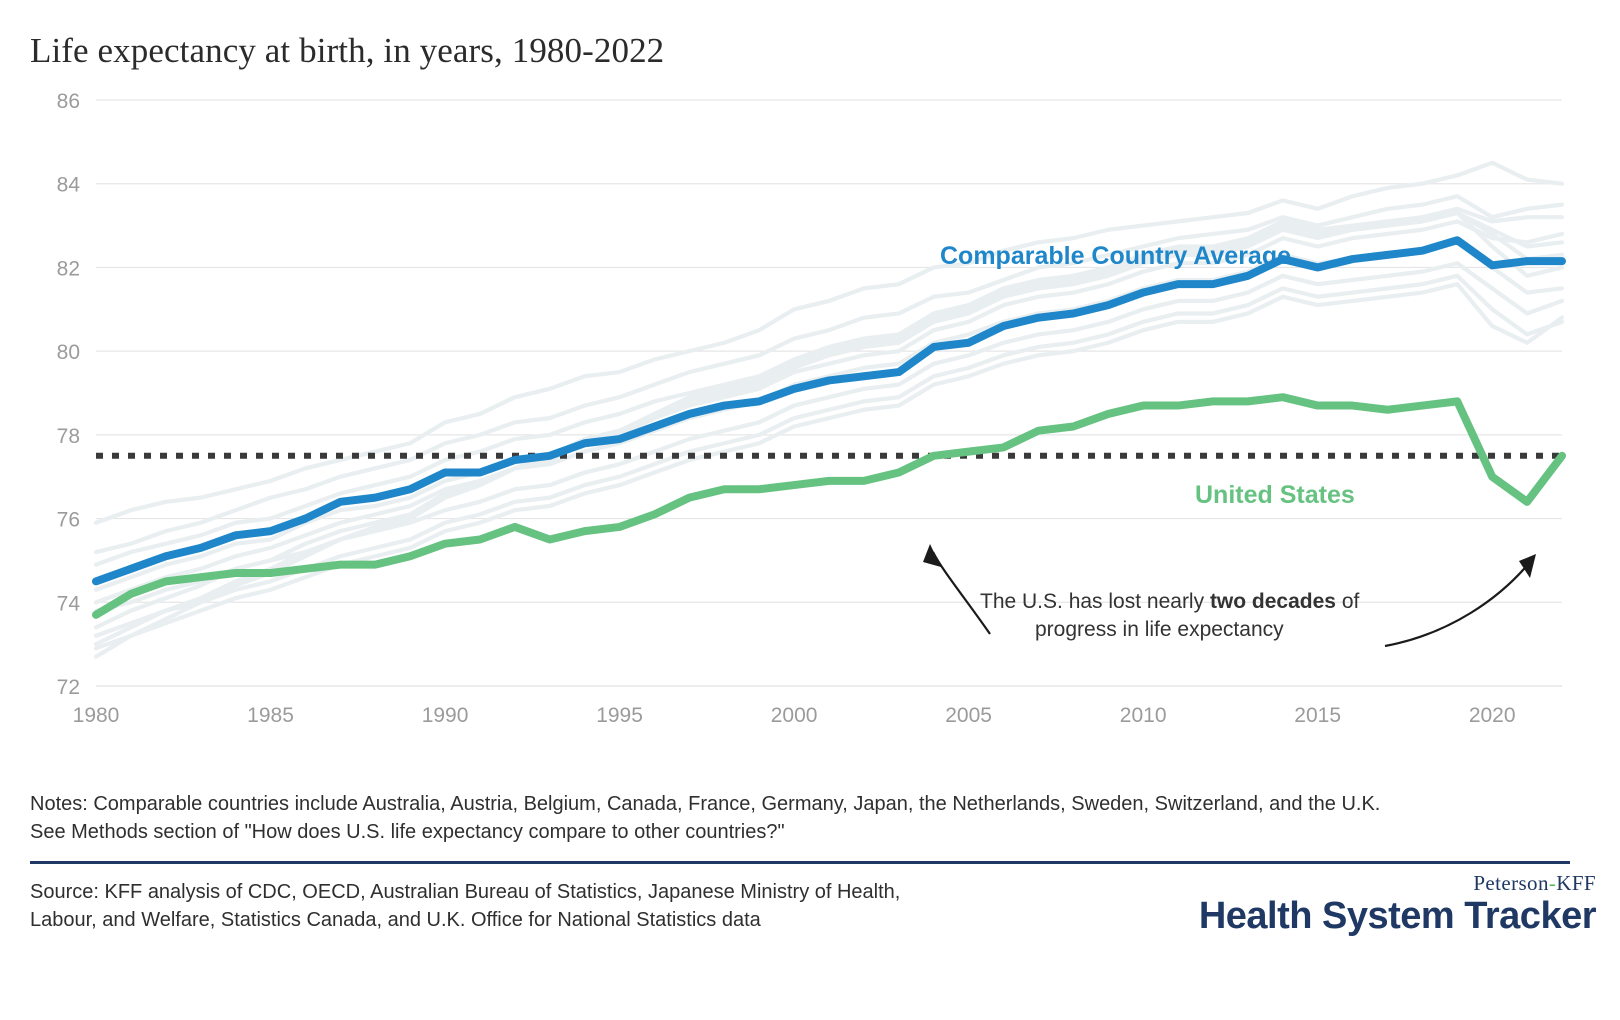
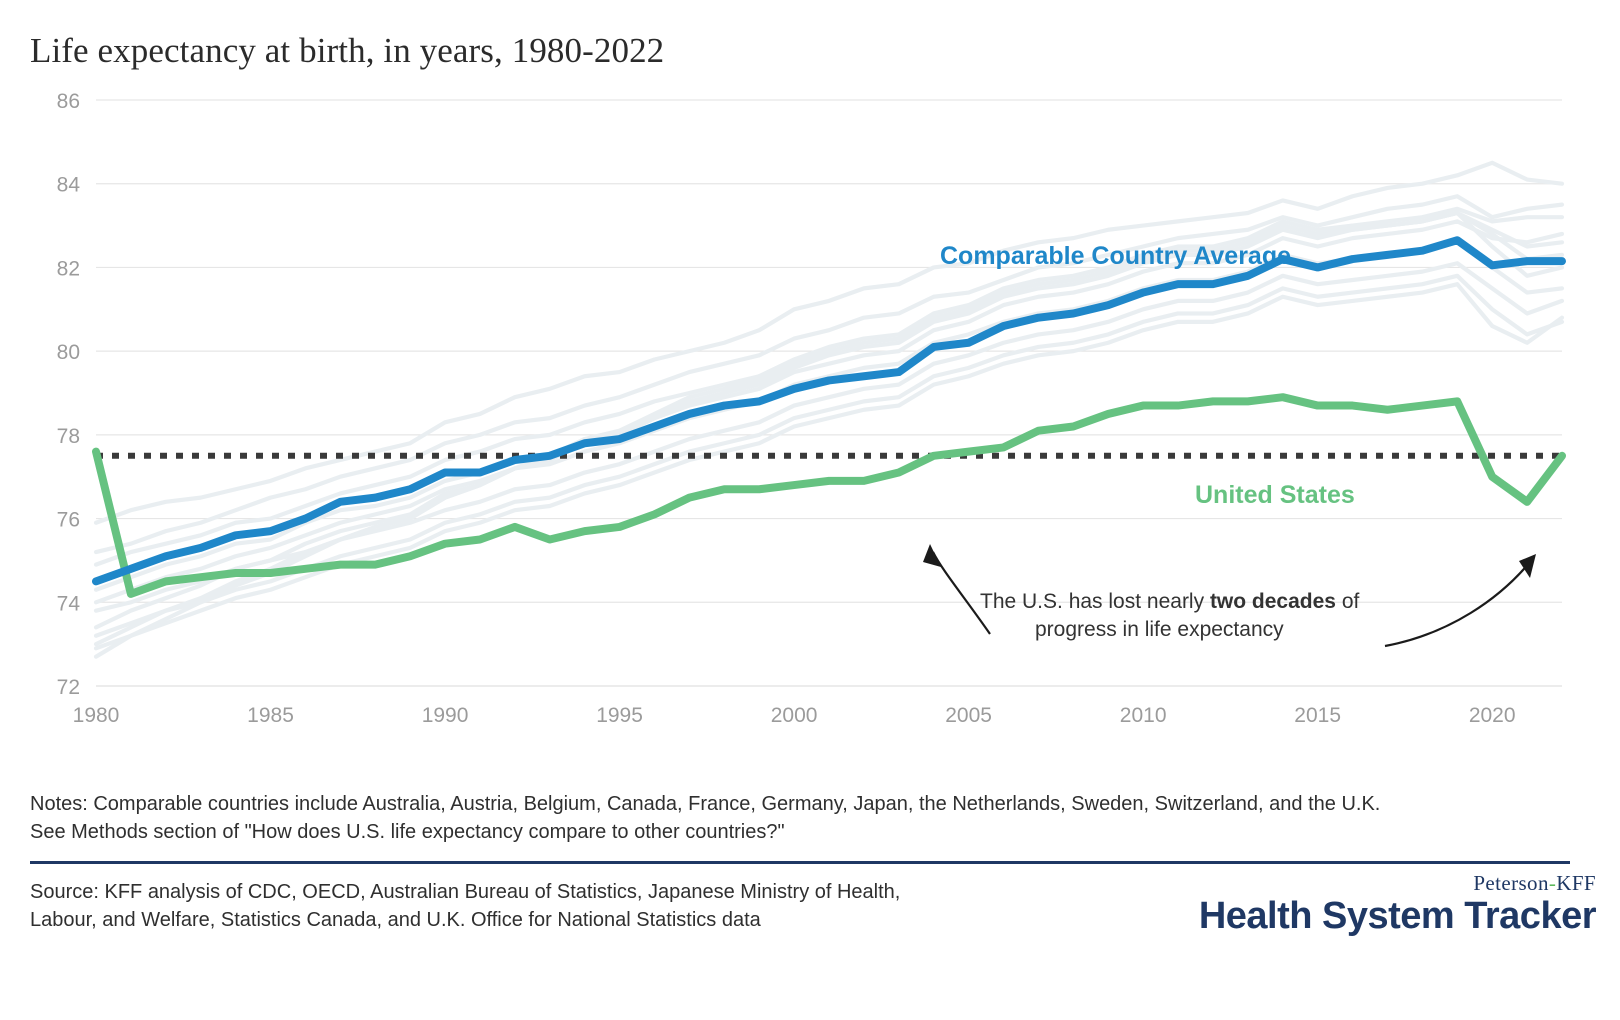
United States/1980: 73.7 -> 77.6
